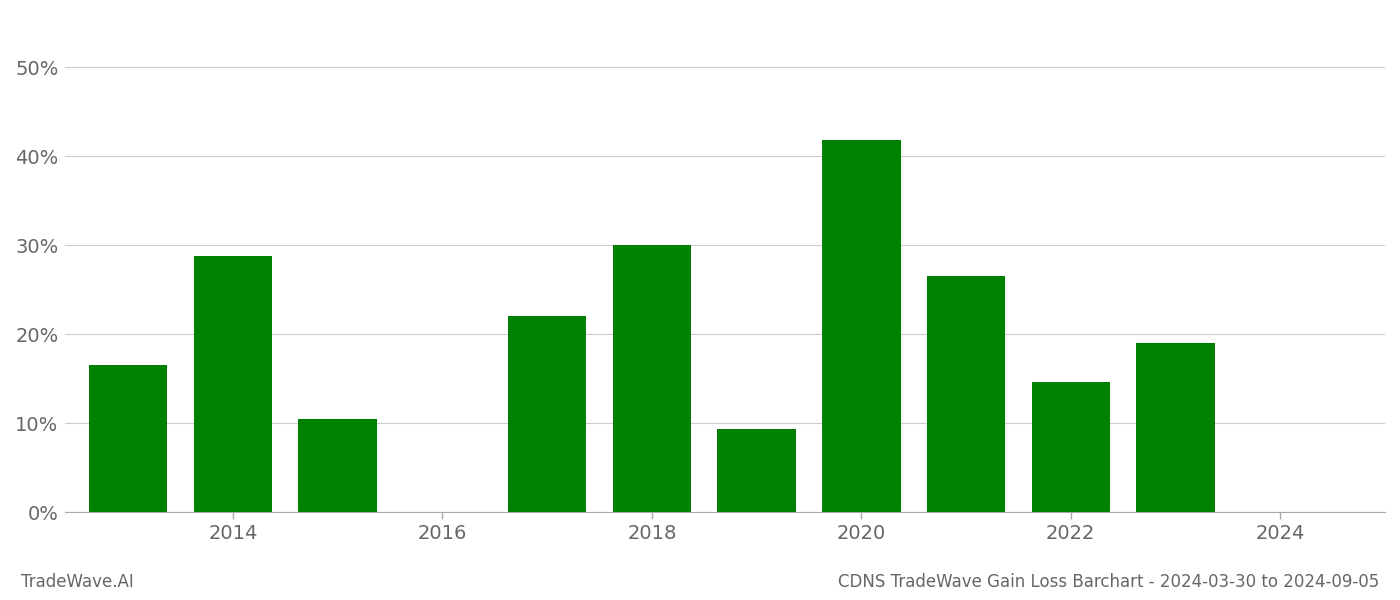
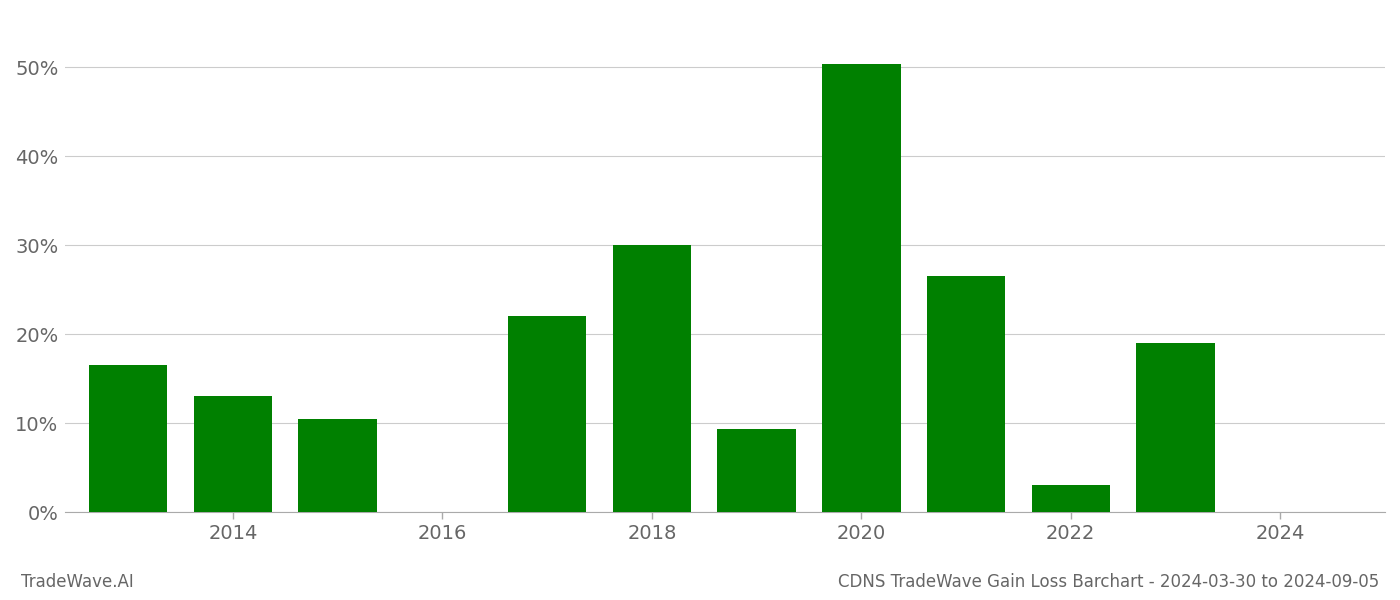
2014: 28.8% -> 13.0%
2020: 41.8% -> 50.4%
2022: 14.6% -> 3.0%
